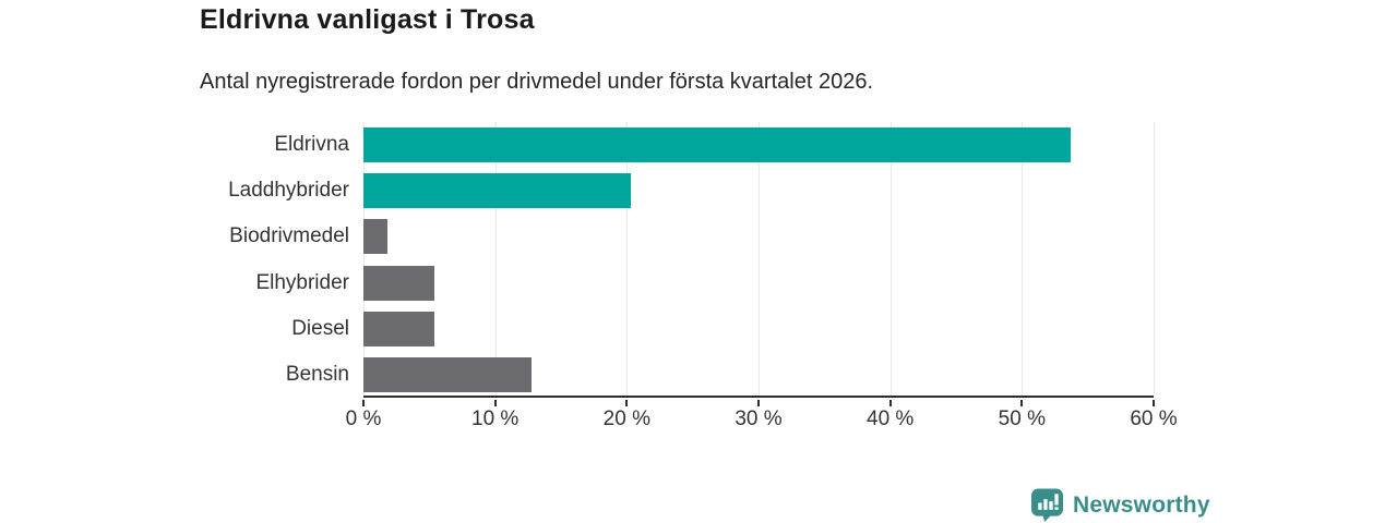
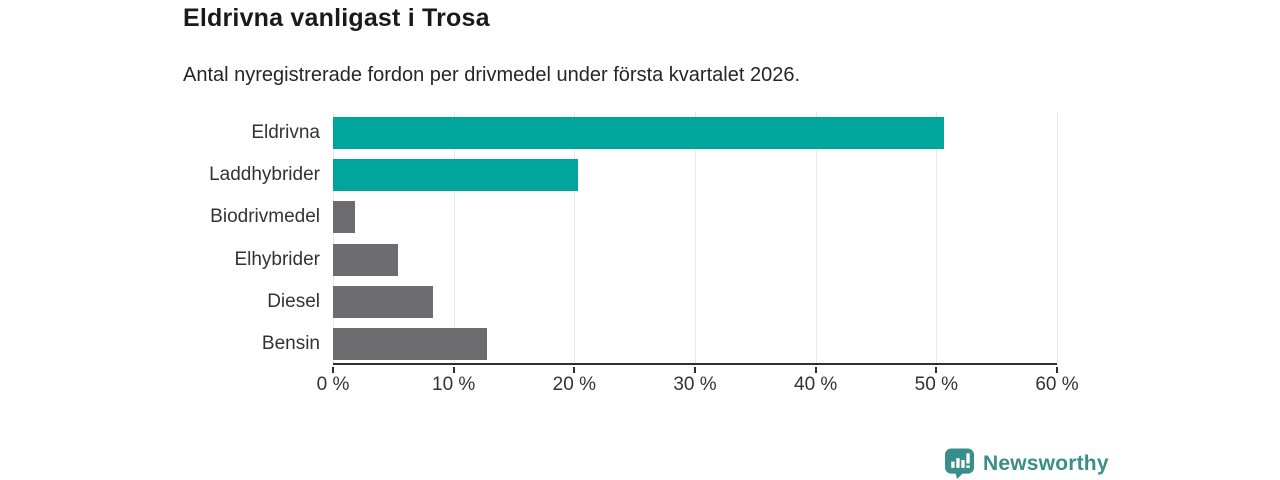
Eldrivna: 53.7% -> 50.6%
Diesel: 5.4% -> 8.3%
